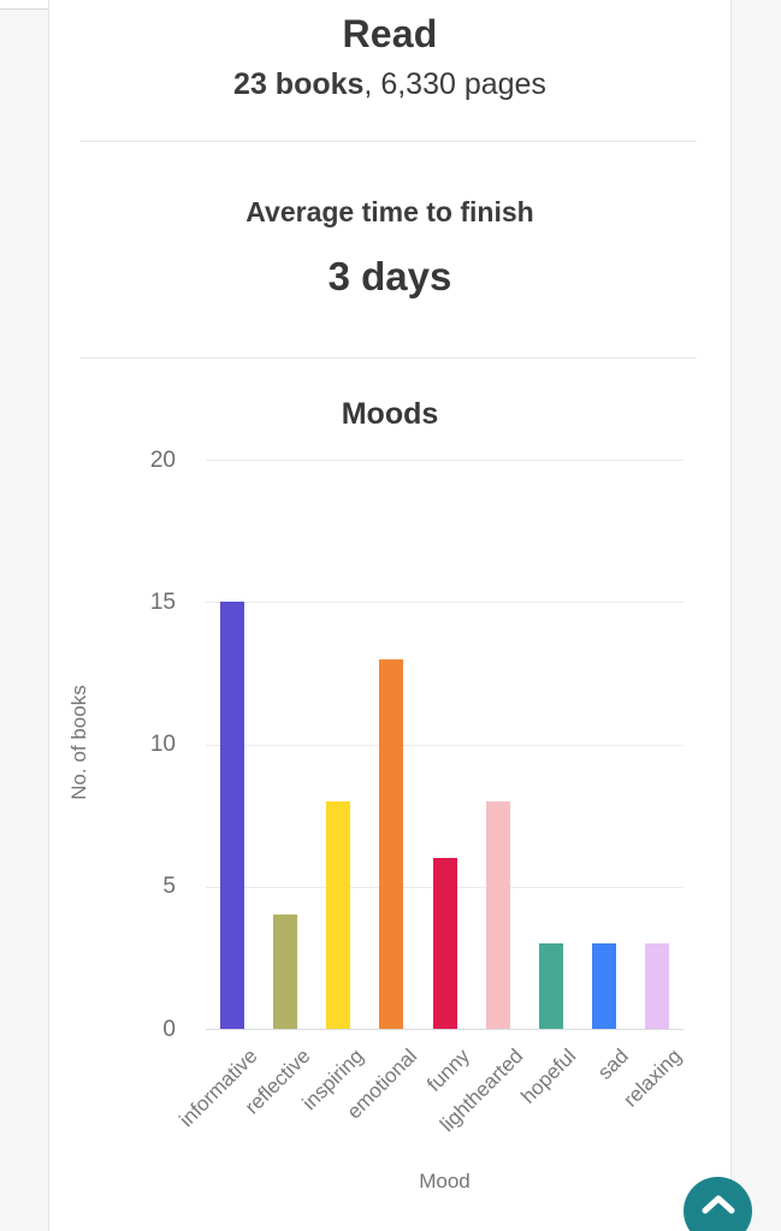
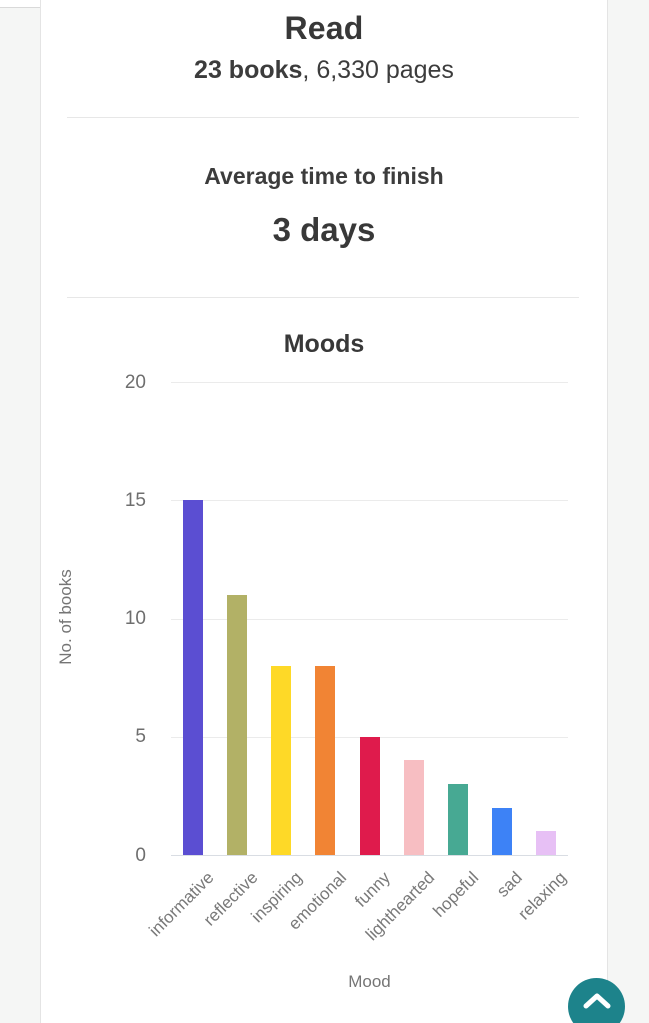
reflective: 4 -> 11
emotional: 13 -> 8
funny: 6 -> 5
lighthearted: 8 -> 4
sad: 3 -> 2
relaxing: 3 -> 1
